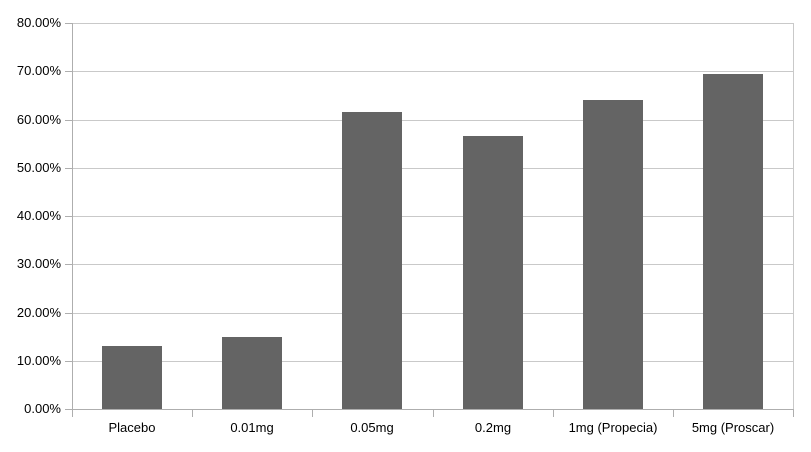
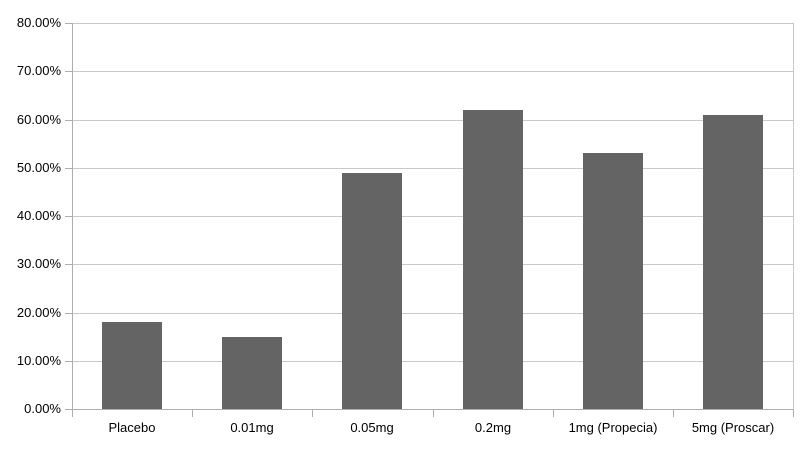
Placebo: 13% -> 18%
0.05mg: 62% -> 49%
0.2mg: 56% -> 62%
1mg (Propecia): 64% -> 53%
5mg (Proscar): 70% -> 61%
